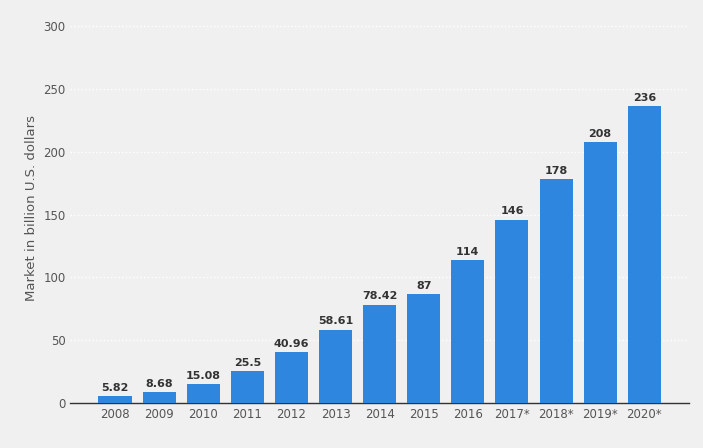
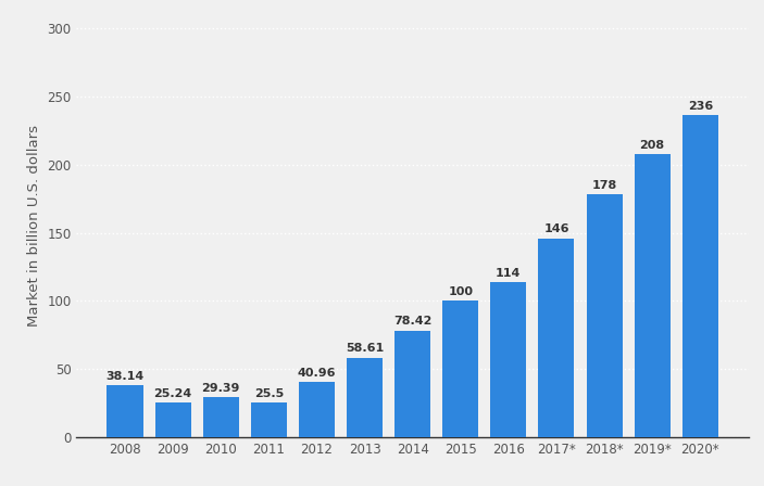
2008: 5.82 -> 38.14
2009: 8.68 -> 25.24
2010: 15.08 -> 29.39
2015: 87 -> 100
